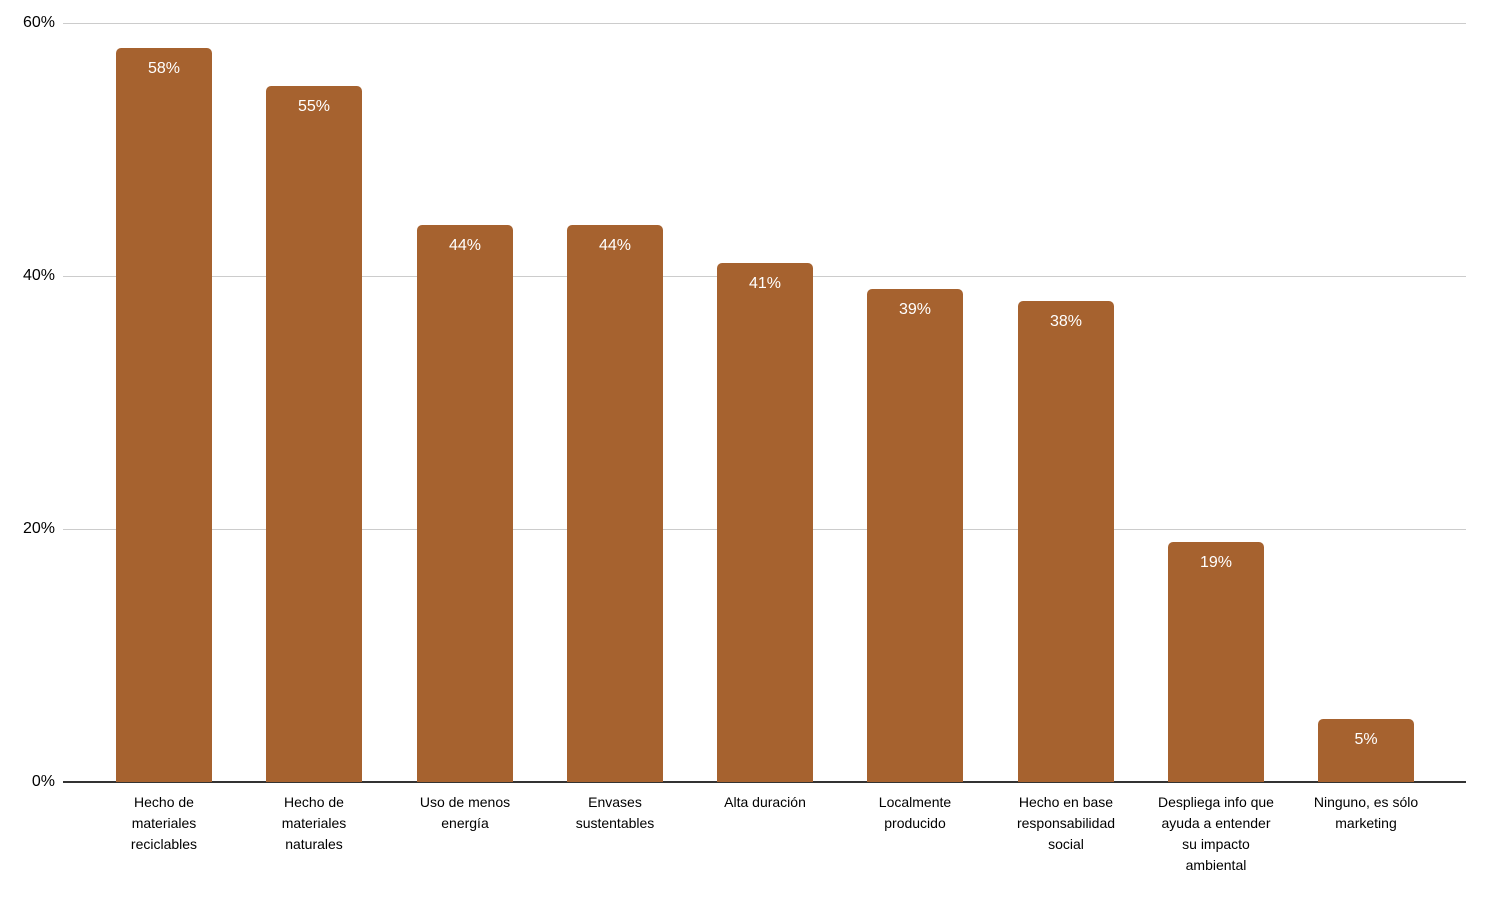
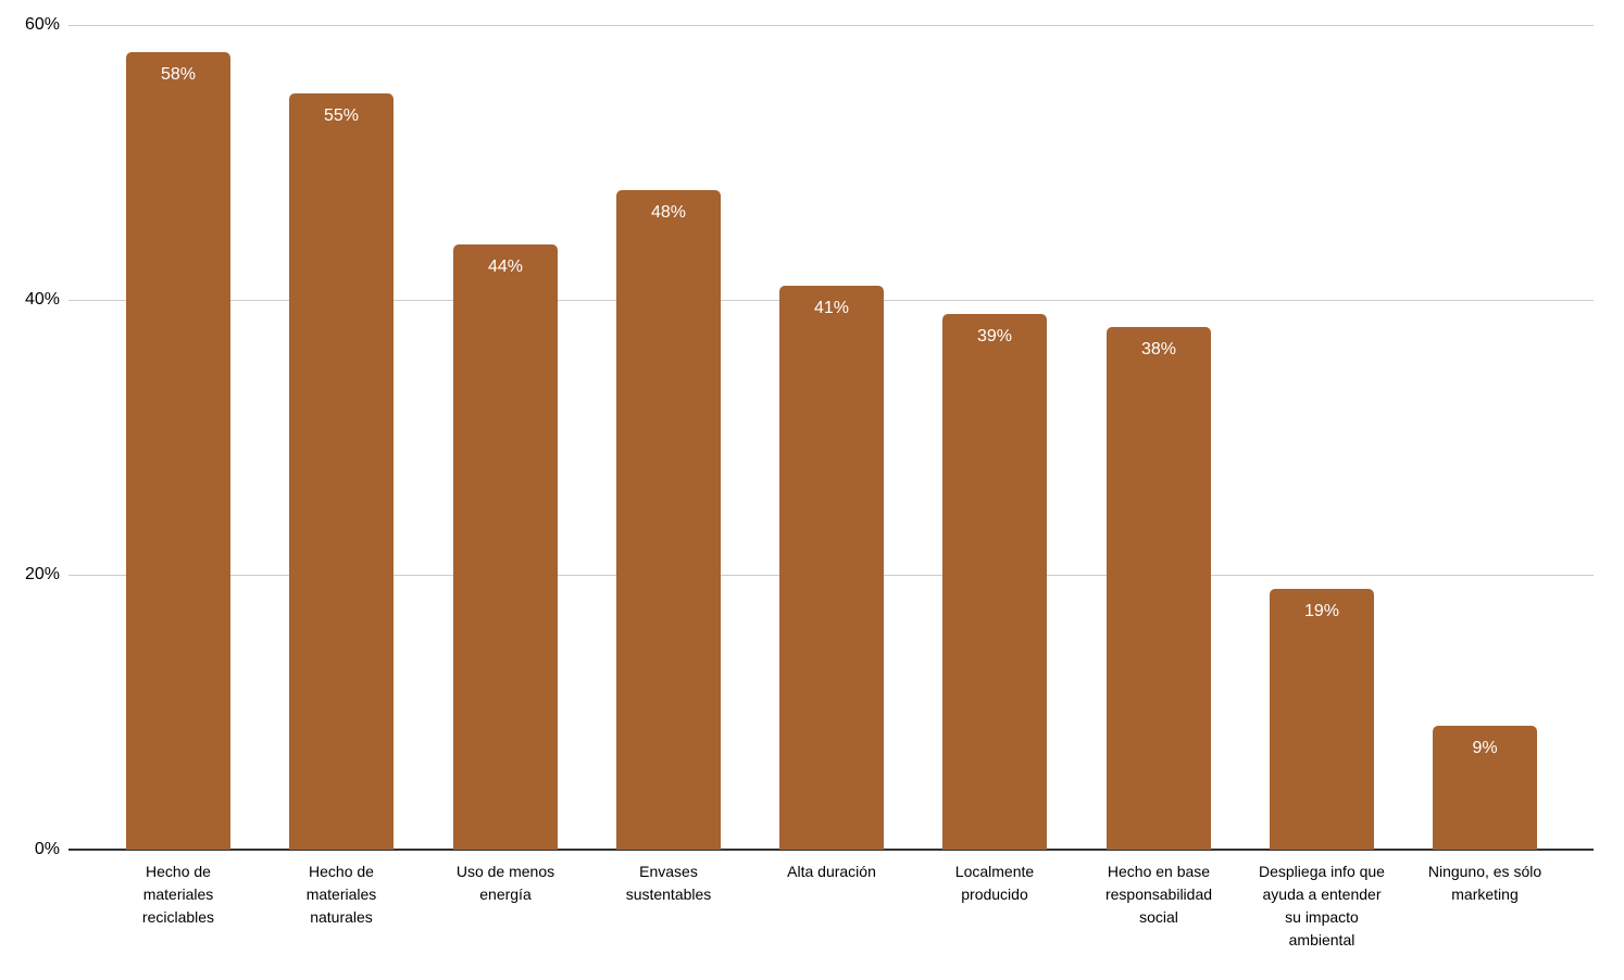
Envases sustentables: 44% -> 48%
Ninguno, es sólo marketing: 5% -> 9%
